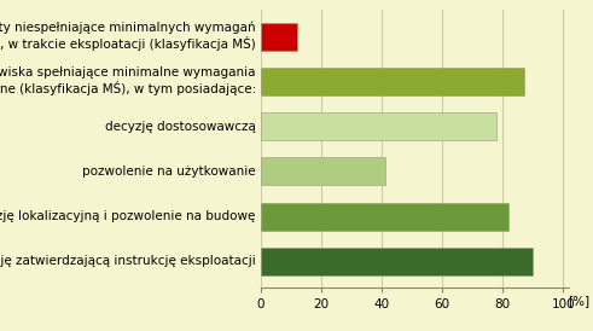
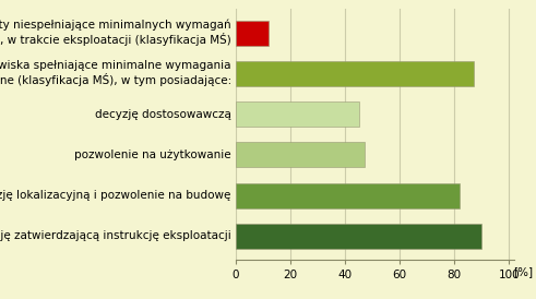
decyzję dostosowawczą: 78 -> 45
pozwolenie na użytkowanie: 41 -> 47
